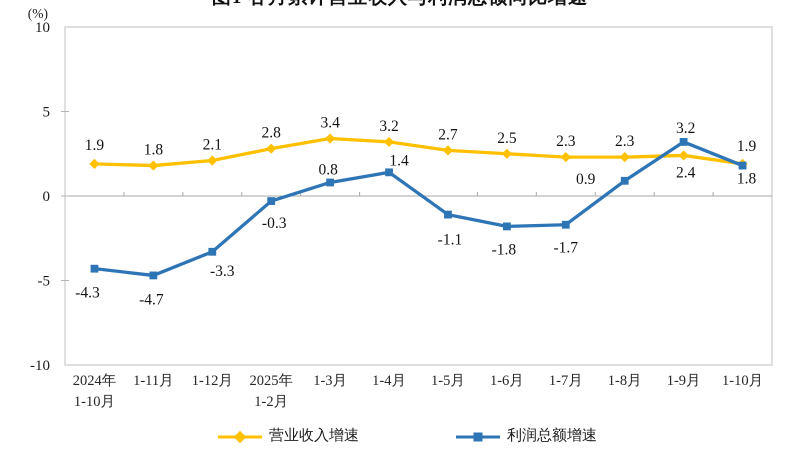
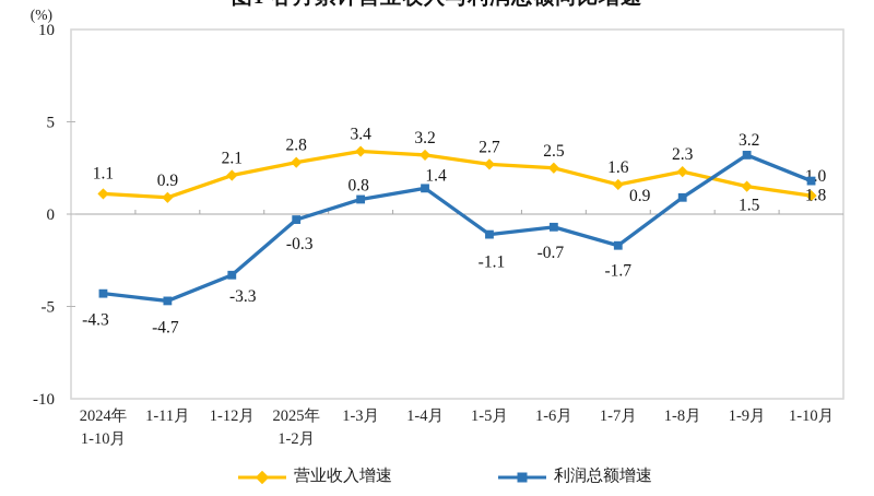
营业收入增速/2024年 1-10月: 1.9 -> 1.1
营业收入增速/1-11月: 1.8 -> 0.9
利润总额增速/1-6月: -1.8 -> -0.7
营业收入增速/1-7月: 2.3 -> 1.6
营业收入增速/1-9月: 2.4 -> 1.5
营业收入增速/1-10月: 1.9 -> 1.0
